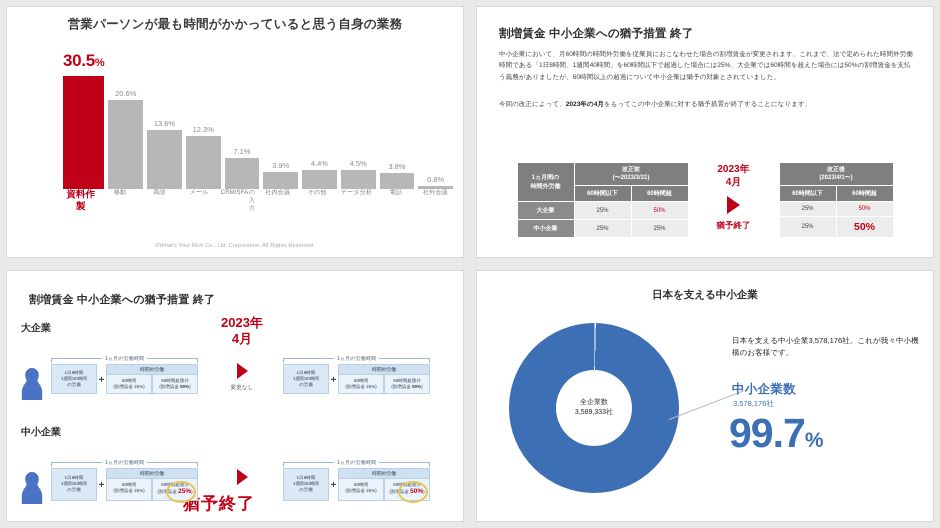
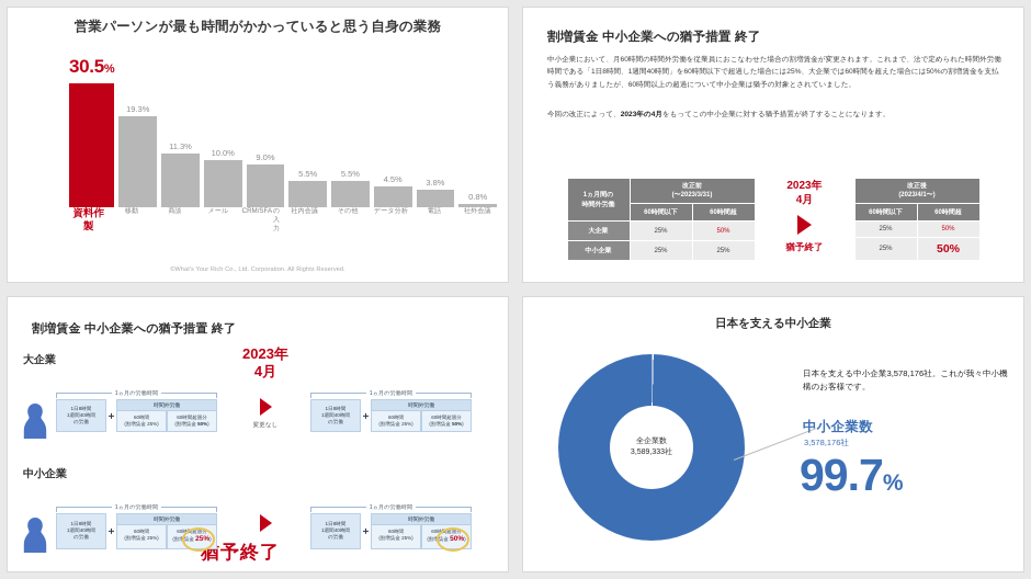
営業パーソンが最も時間がかかっていると思う自身の業務/移動: 20.6% -> 19.3%
営業パーソンが最も時間がかかっていると思う自身の業務/商談: 13.6% -> 11.3%
営業パーソンが最も時間がかかっていると思う自身の業務/メール: 12.3% -> 10.0%
営業パーソンが最も時間がかかっていると思う自身の業務/CRM/SFA の入力: 7.1% -> 9.0%
営業パーソンが最も時間がかかっていると思う自身の業務/社内会議: 3.9% -> 5.5%
営業パーソンが最も時間がかかっていると思う自身の業務/その他: 4.4% -> 5.5%
